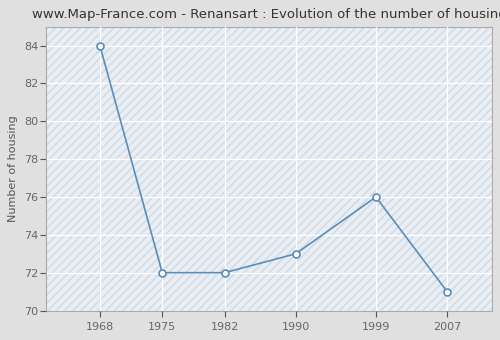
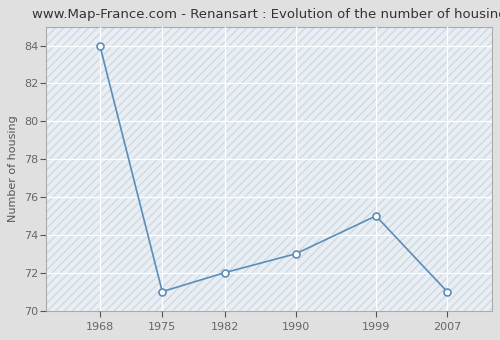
1975: 72 -> 71
1999: 76 -> 75
